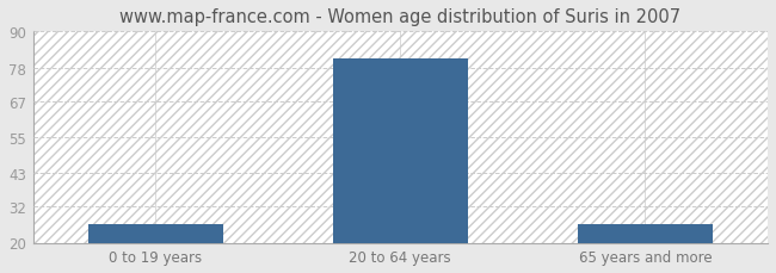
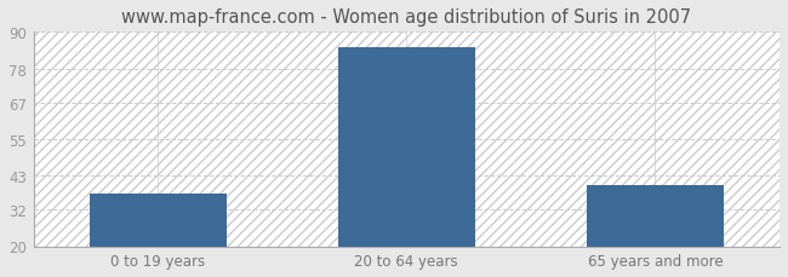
0 to 19 years: 26 -> 37
20 to 64 years: 81 -> 85
65 years and more: 26 -> 40
